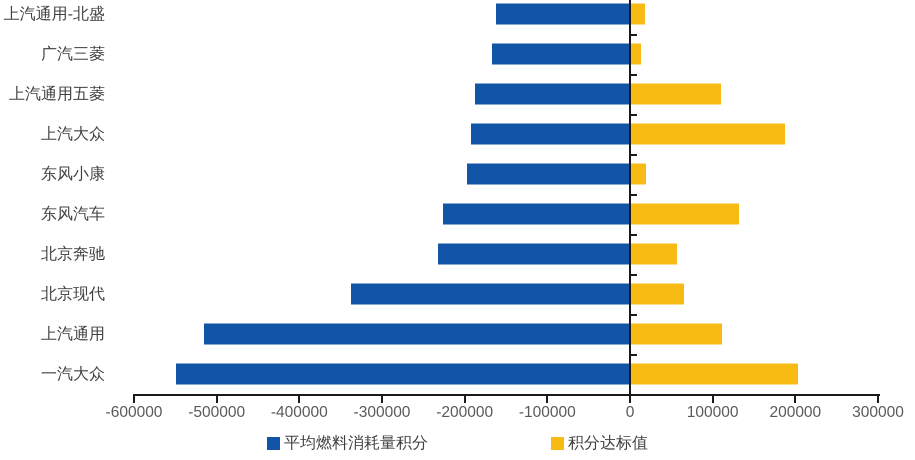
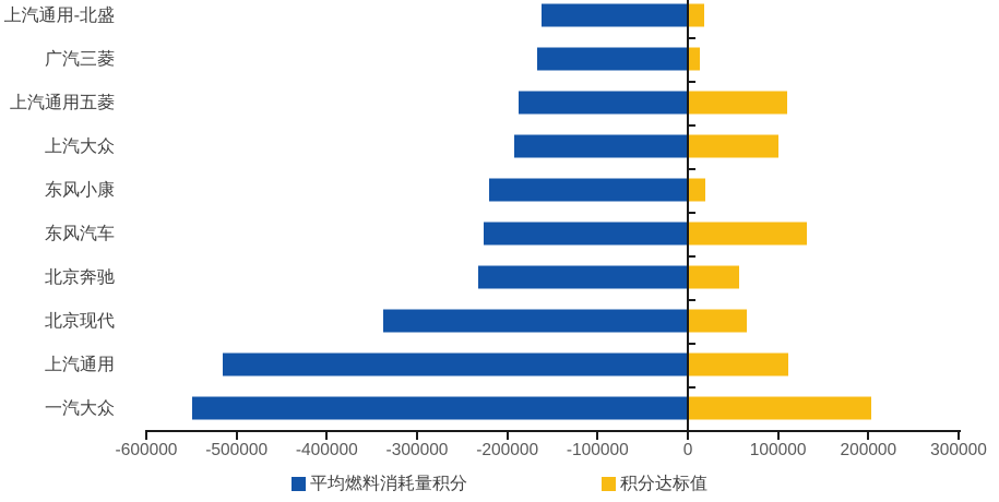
积分达标值/上汽大众: 190000 -> 100000
平均燃料消耗量积分/东风小康: -200000 -> -220000
